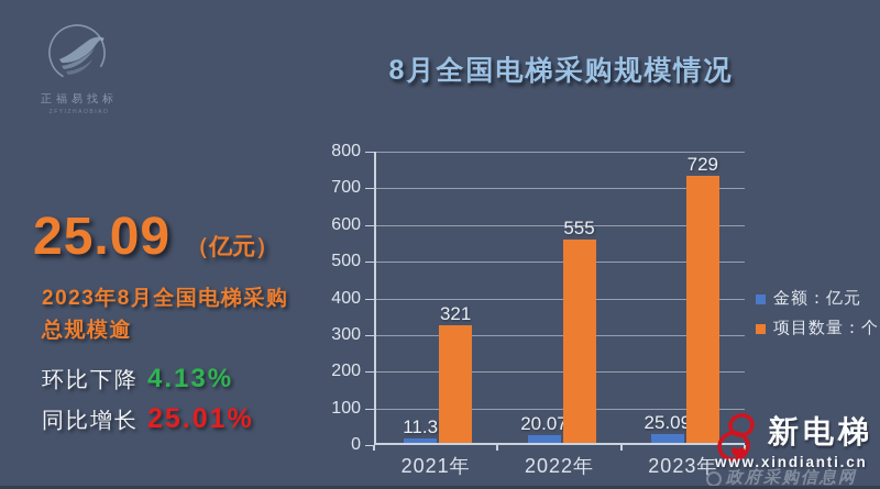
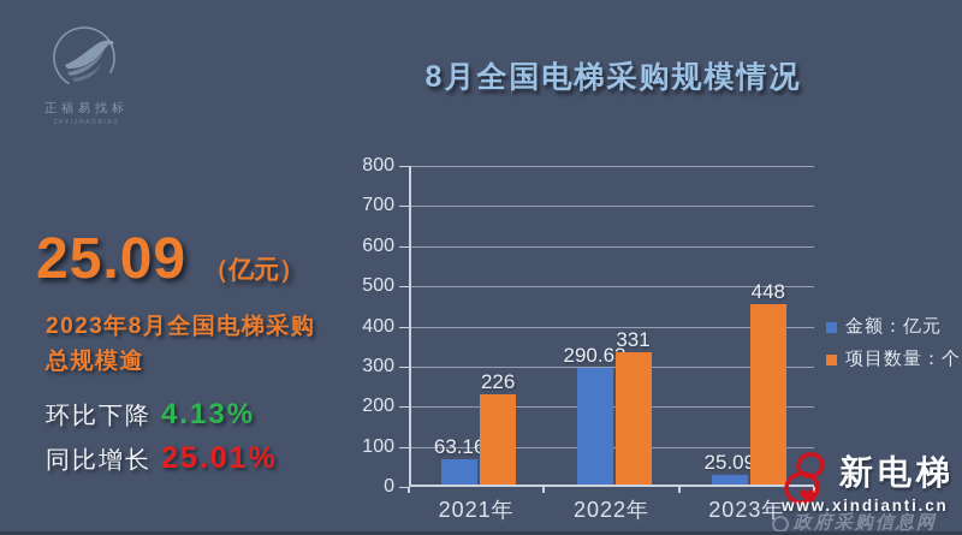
金额：亿元/2021年: 11.3 -> 63.16
项目数量：个/2021年: 321 -> 226
金额：亿元/2022年: 20.07 -> 290.63
项目数量：个/2022年: 555 -> 331
项目数量：个/2023年: 729 -> 448
